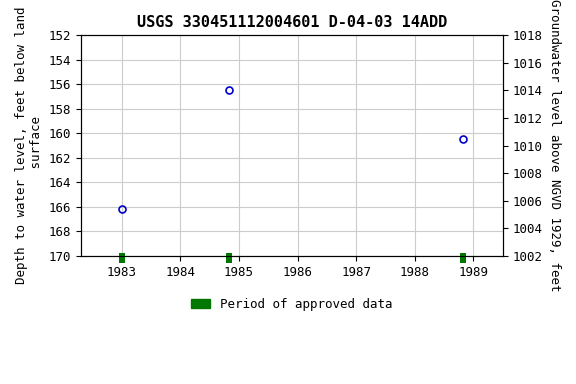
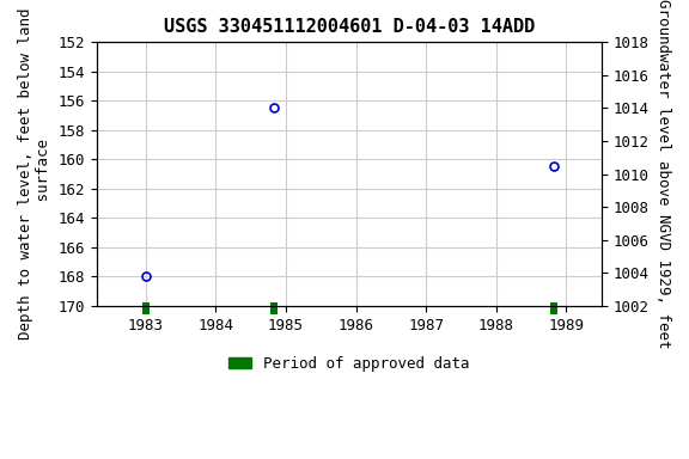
1983: 166.2 -> 168.0
